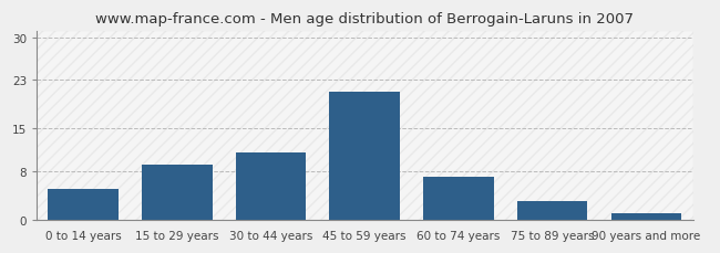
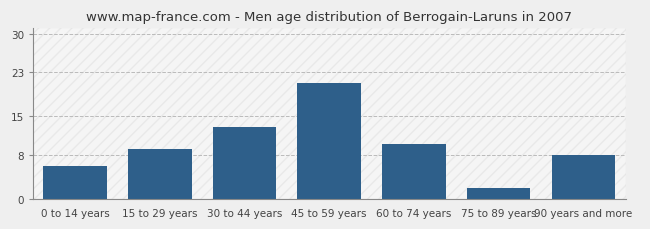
0 to 14 years: 5 -> 6
30 to 44 years: 11 -> 13
60 to 74 years: 7 -> 10
75 to 89 years: 3 -> 2
90 years and more: 1 -> 8
